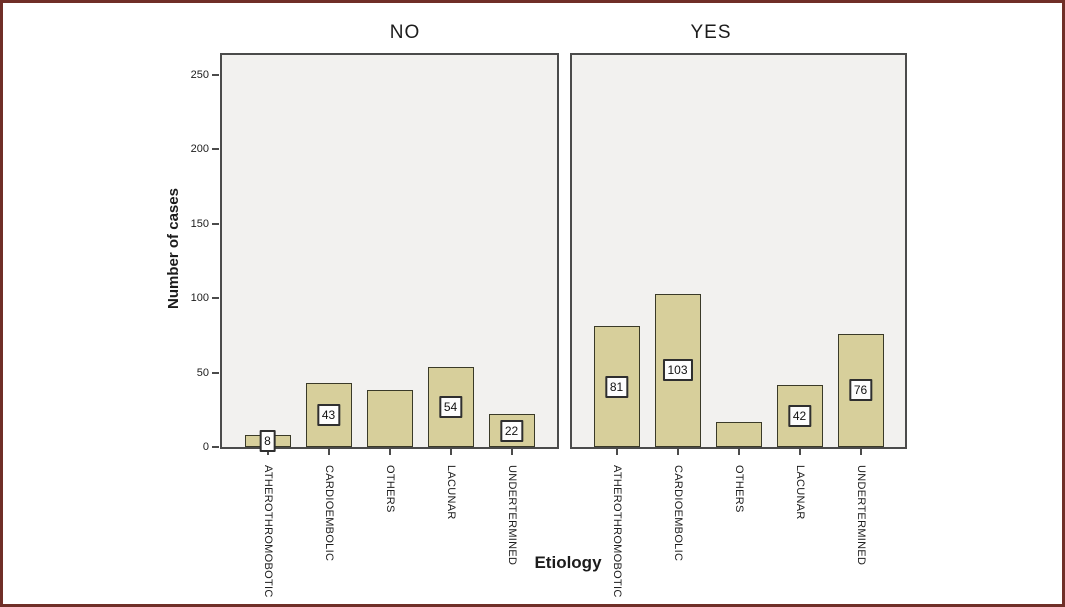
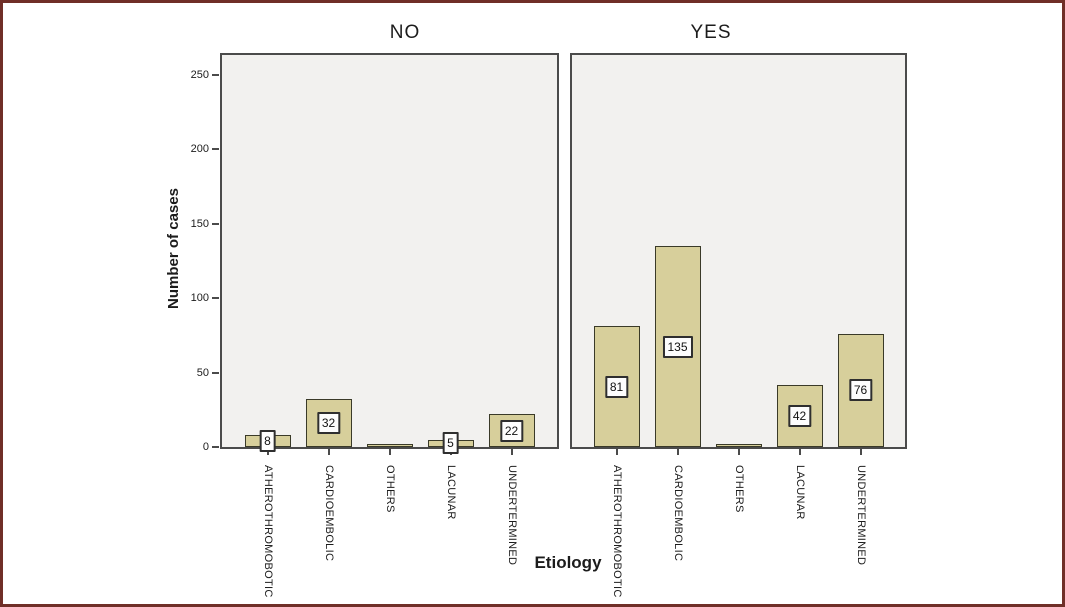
NO/CARDIOEMBOLIC: 43 -> 32
YES/CARDIOEMBOLIC: 103 -> 135
NO/OTHERS: 38 -> 2
YES/OTHERS: 17 -> 2
NO/LACUNAR: 54 -> 5
